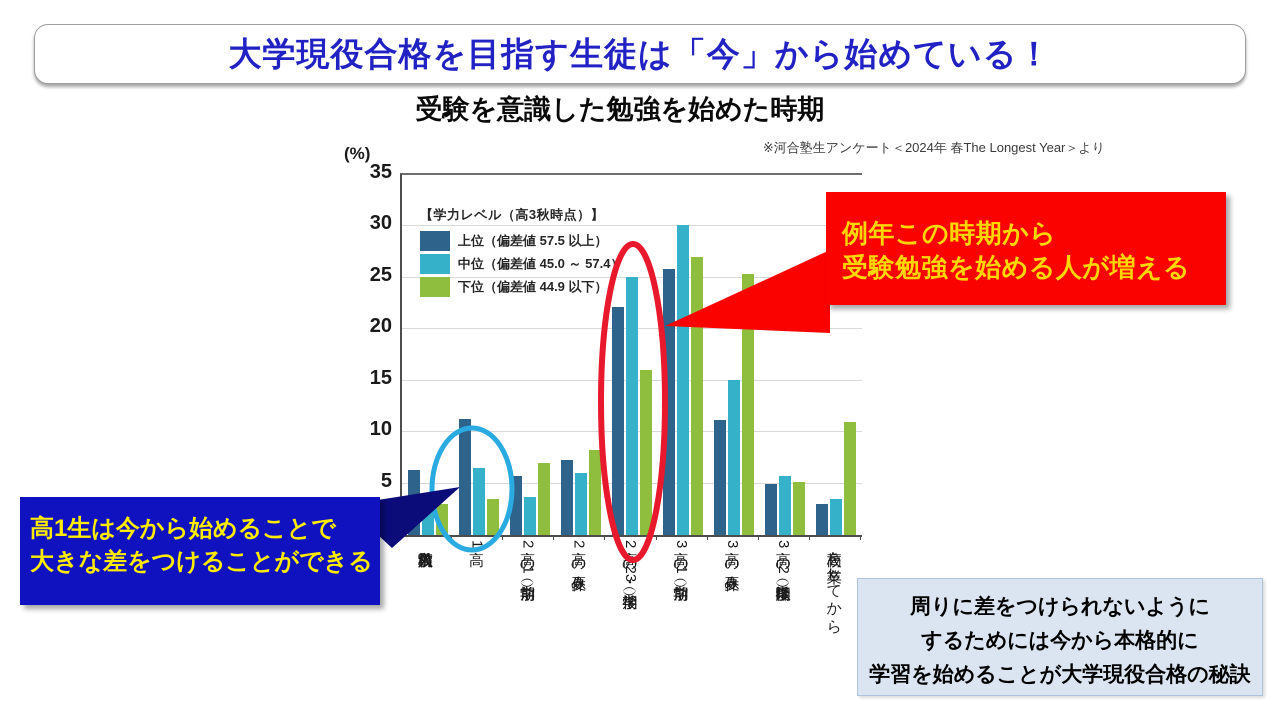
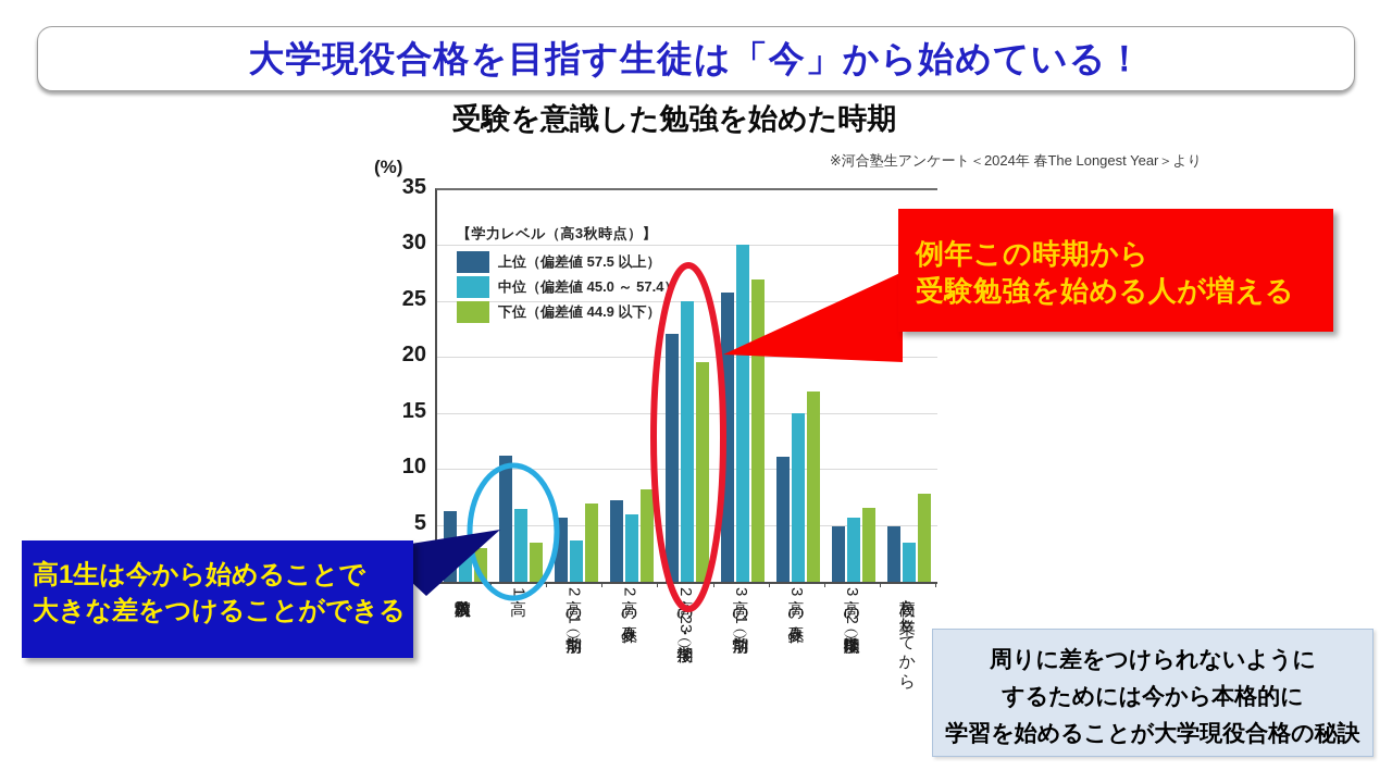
下位（偏差値 44.9 以下）/高2の2・3学期（後期）: 16.0 -> 19.6
下位（偏差値 44.9 以下）/高3の夏休み: 25.4 -> 17.0
下位（偏差値 44.9 以下）/高3の2学期（後期）以降: 5.2 -> 6.6
上位（偏差値 57.5 以上）/高校を卒業してから: 3.0 -> 5.0
下位（偏差値 44.9 以下）/高校を卒業してから: 11.0 -> 7.9
